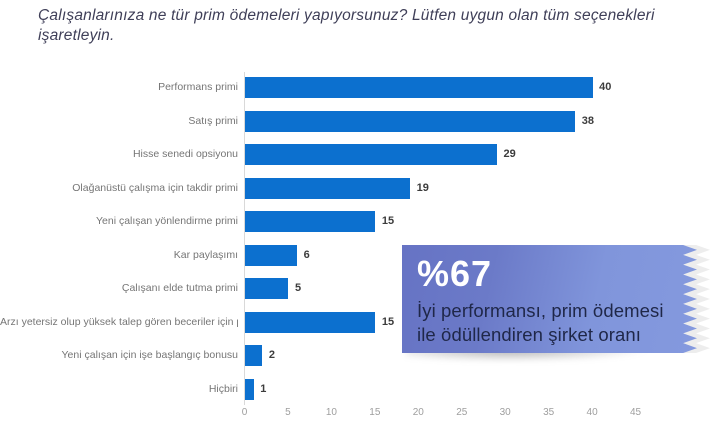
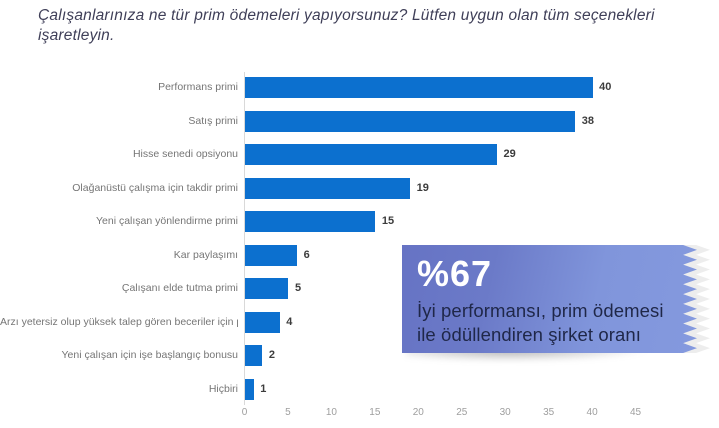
Arzı yetersiz olup yüksek talep gören beceriler için prim: 15 -> 4
